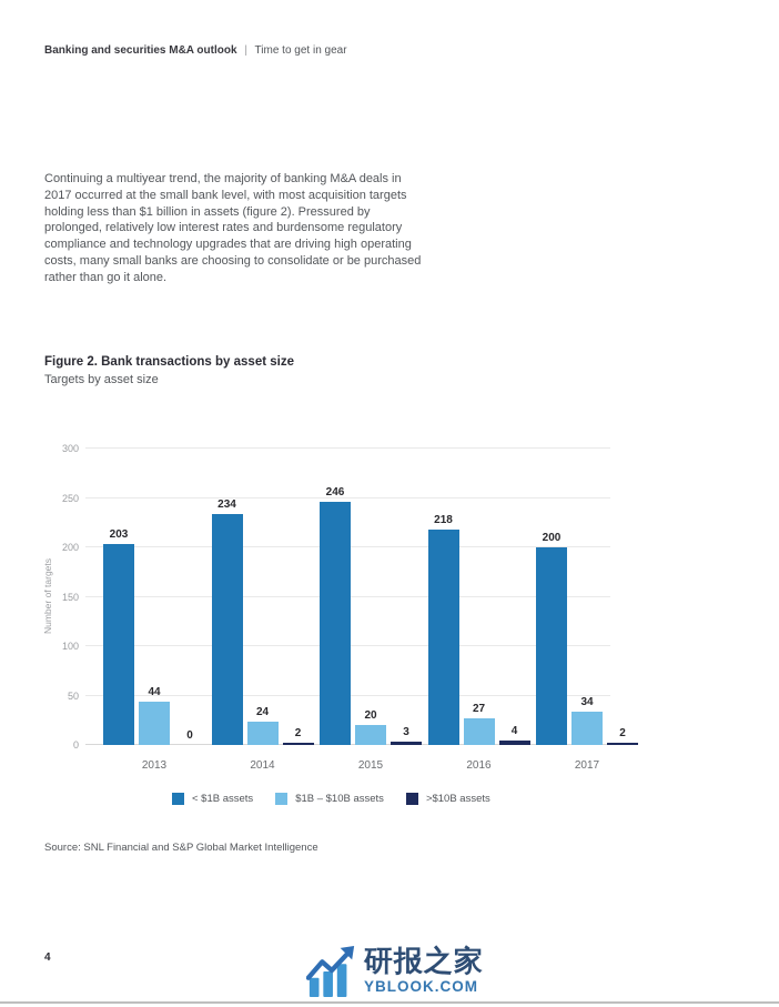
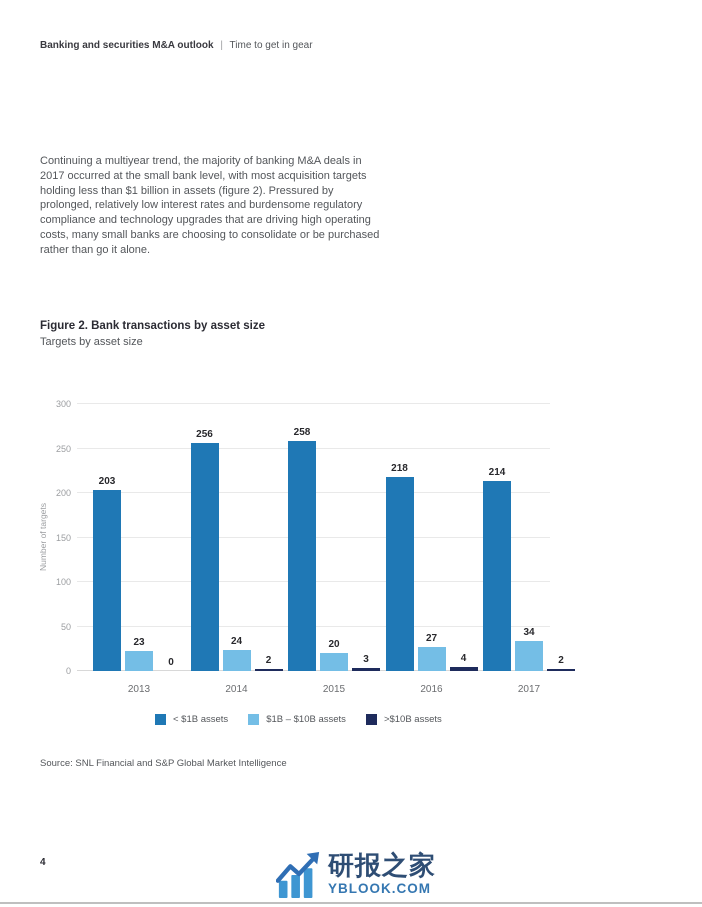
$1B – $10B assets/2013: 44 -> 23
< $1B assets/2014: 234 -> 256
< $1B assets/2015: 246 -> 258
< $1B assets/2017: 200 -> 214
